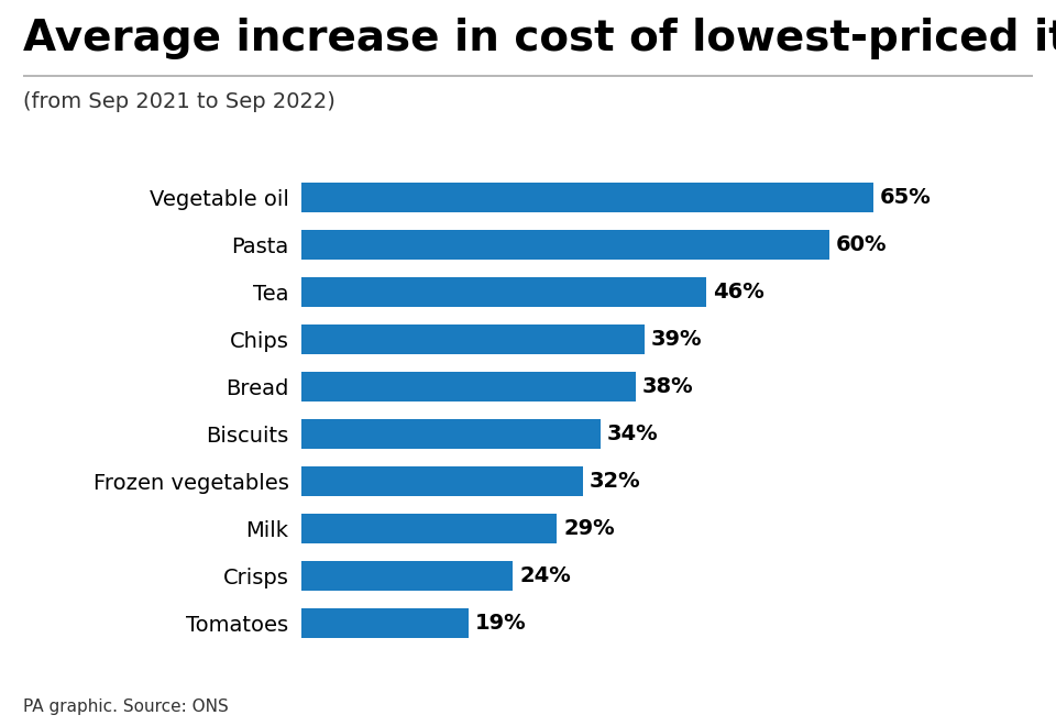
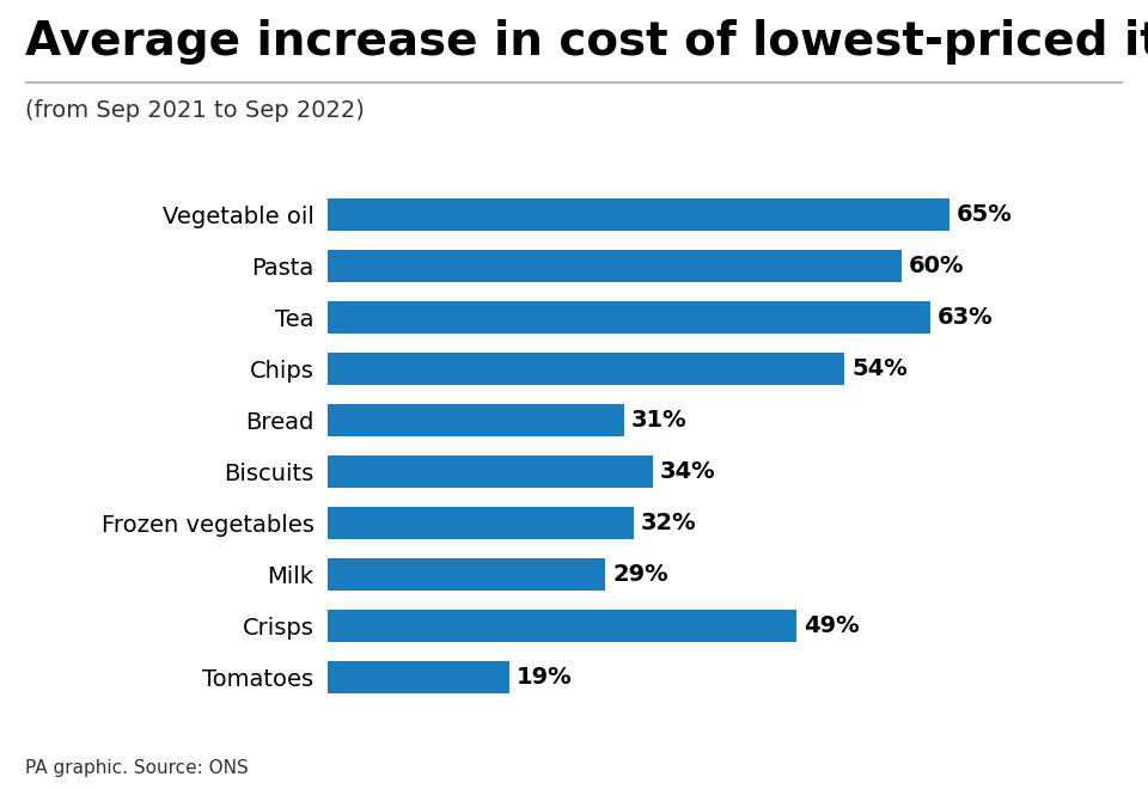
Tea: 46% -> 63%
Chips: 39% -> 54%
Bread: 38% -> 31%
Crisps: 24% -> 49%
